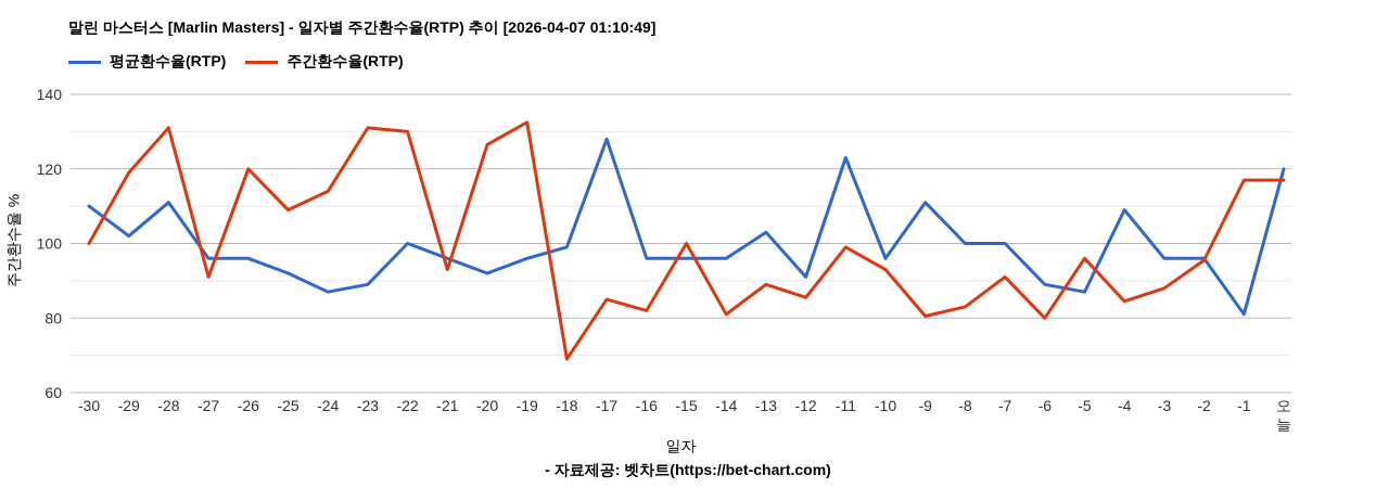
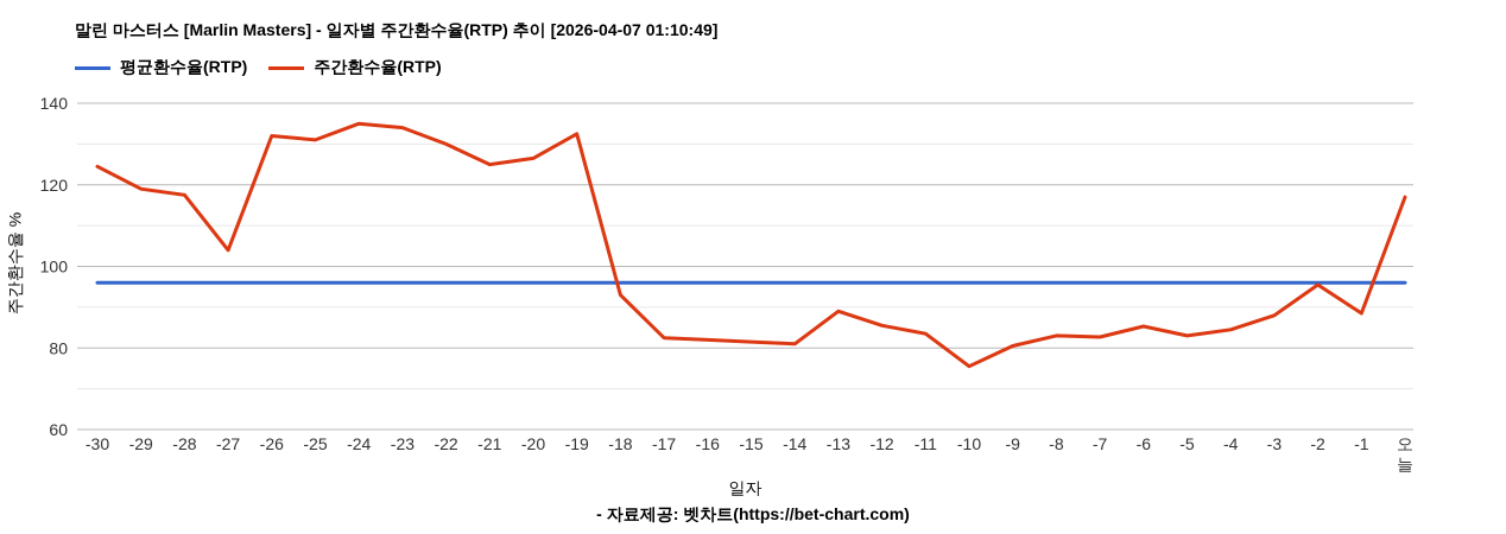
평균환수율(RTP)/-30: 110 -> 96
주간환수율(RTP)/-30: 100 -> 124
평균환수율(RTP)/-29: 102 -> 96
평균환수율(RTP)/-28: 111 -> 96
주간환수율(RTP)/-28: 131 -> 118
주간환수율(RTP)/-27: 91 -> 104
주간환수율(RTP)/-26: 120 -> 132
평균환수율(RTP)/-25: 92 -> 96
주간환수율(RTP)/-25: 109 -> 131
평균환수율(RTP)/-24: 87 -> 96
주간환수율(RTP)/-24: 114 -> 135
평균환수율(RTP)/-23: 89 -> 96
주간환수율(RTP)/-23: 131 -> 134
평균환수율(RTP)/-22: 100 -> 96
주간환수율(RTP)/-21: 93 -> 125
평균환수율(RTP)/-20: 92 -> 96
평균환수율(RTP)/-18: 99 -> 96
주간환수율(RTP)/-18: 69 -> 93
평균환수율(RTP)/-17: 128 -> 96
주간환수율(RTP)/-17: 85 -> 82
주간환수율(RTP)/-15: 100 -> 82
평균환수율(RTP)/-13: 103 -> 96
평균환수율(RTP)/-12: 91 -> 96
평균환수율(RTP)/-11: 123 -> 96
주간환수율(RTP)/-11: 99 -> 84
주간환수율(RTP)/-10: 93 -> 76
평균환수율(RTP)/-9: 111 -> 96
평균환수율(RTP)/-8: 100 -> 96
평균환수율(RTP)/-7: 100 -> 96
주간환수율(RTP)/-7: 91 -> 83
평균환수율(RTP)/-6: 89 -> 96
주간환수율(RTP)/-6: 80 -> 85
평균환수율(RTP)/-5: 87 -> 96
주간환수율(RTP)/-5: 96 -> 83
평균환수율(RTP)/-4: 109 -> 96
평균환수율(RTP)/-1: 81 -> 96
주간환수율(RTP)/-1: 117 -> 88
평균환수율(RTP)/오늘: 120 -> 96
